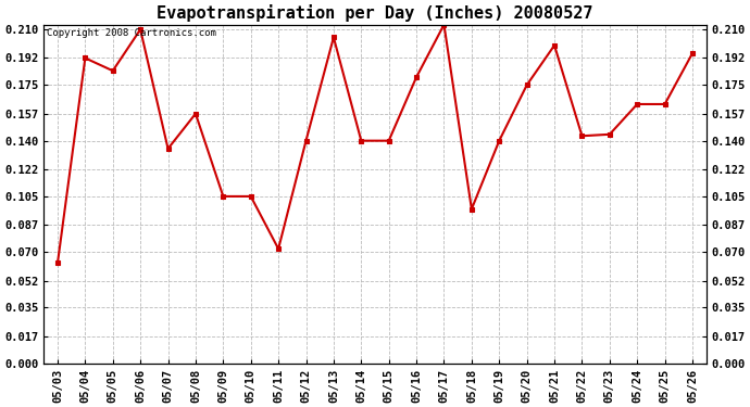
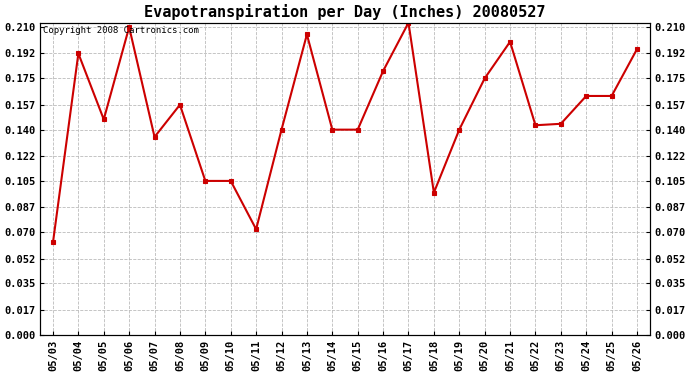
05/05: 0.184 -> 0.147
